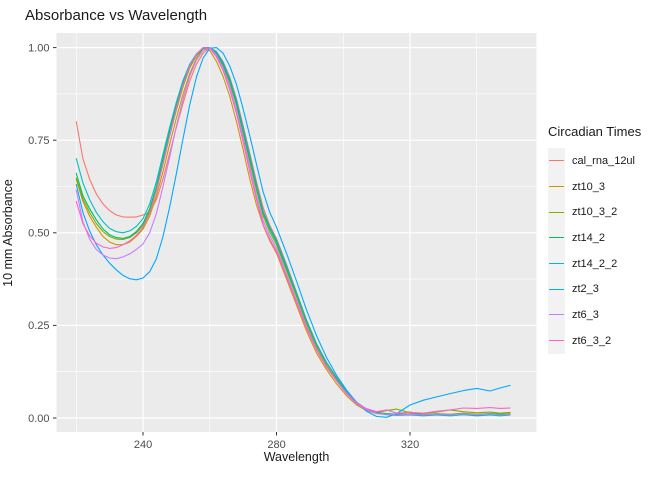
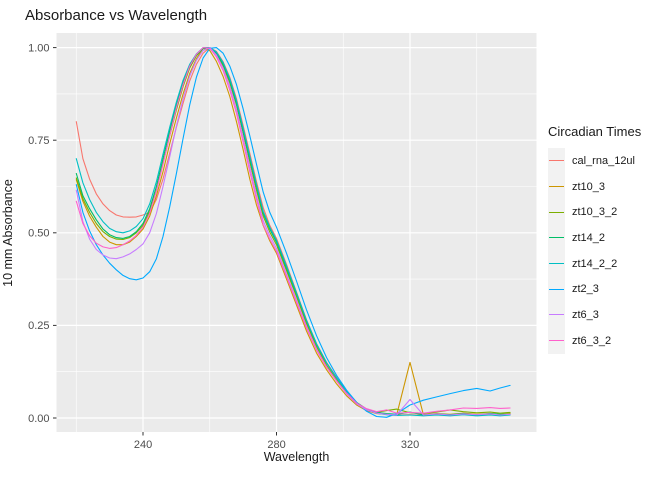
zt10_3/320: 0.01 -> 0.15
zt6_3/320: 0.01 -> 0.05
